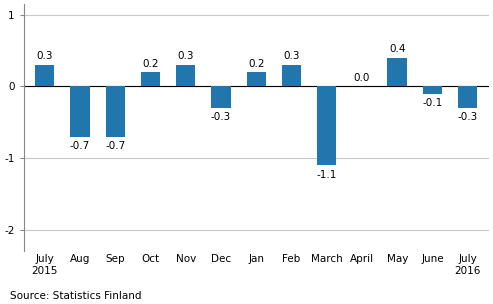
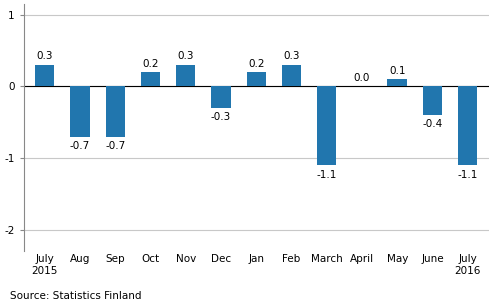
May: 0.4 -> 0.1
June: -0.1 -> -0.4
July 2016: -0.3 -> -1.1
